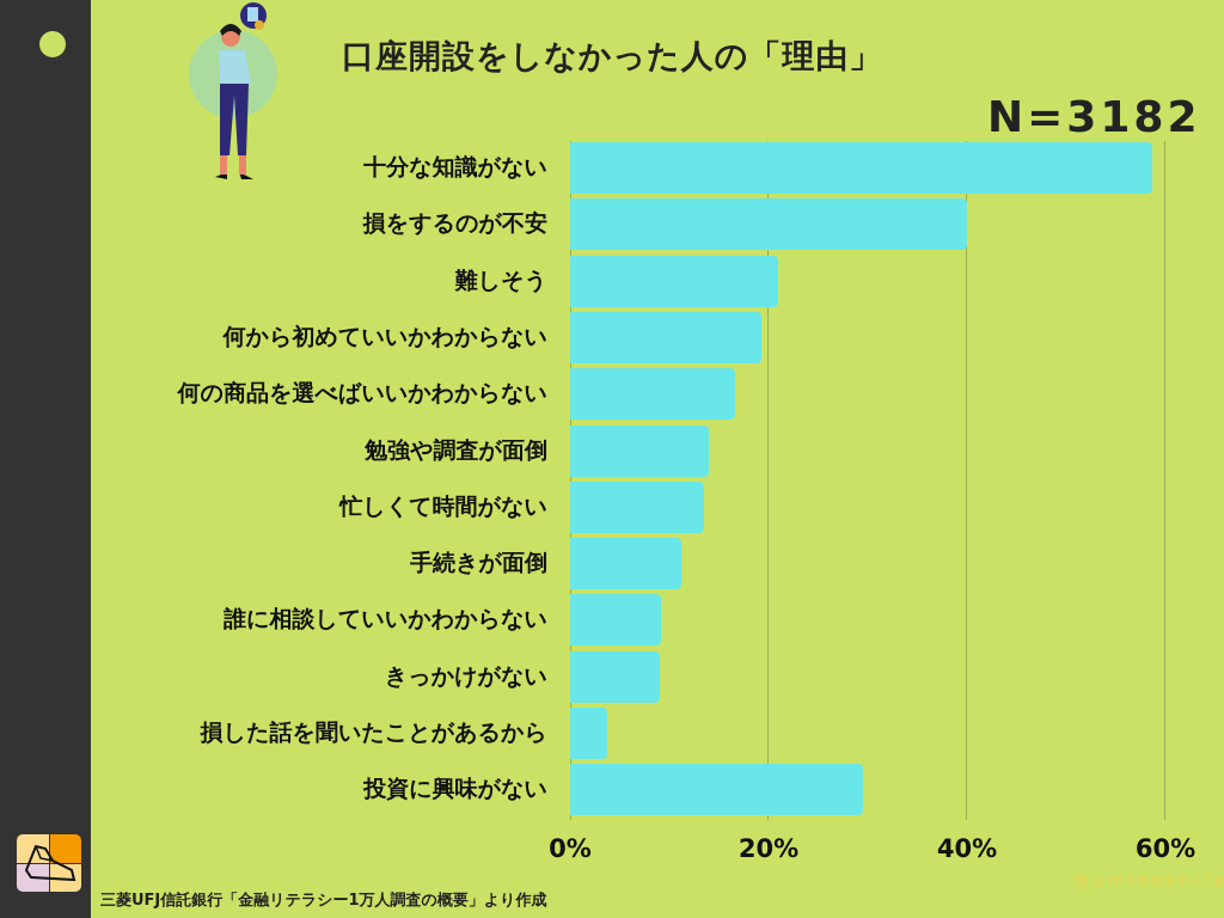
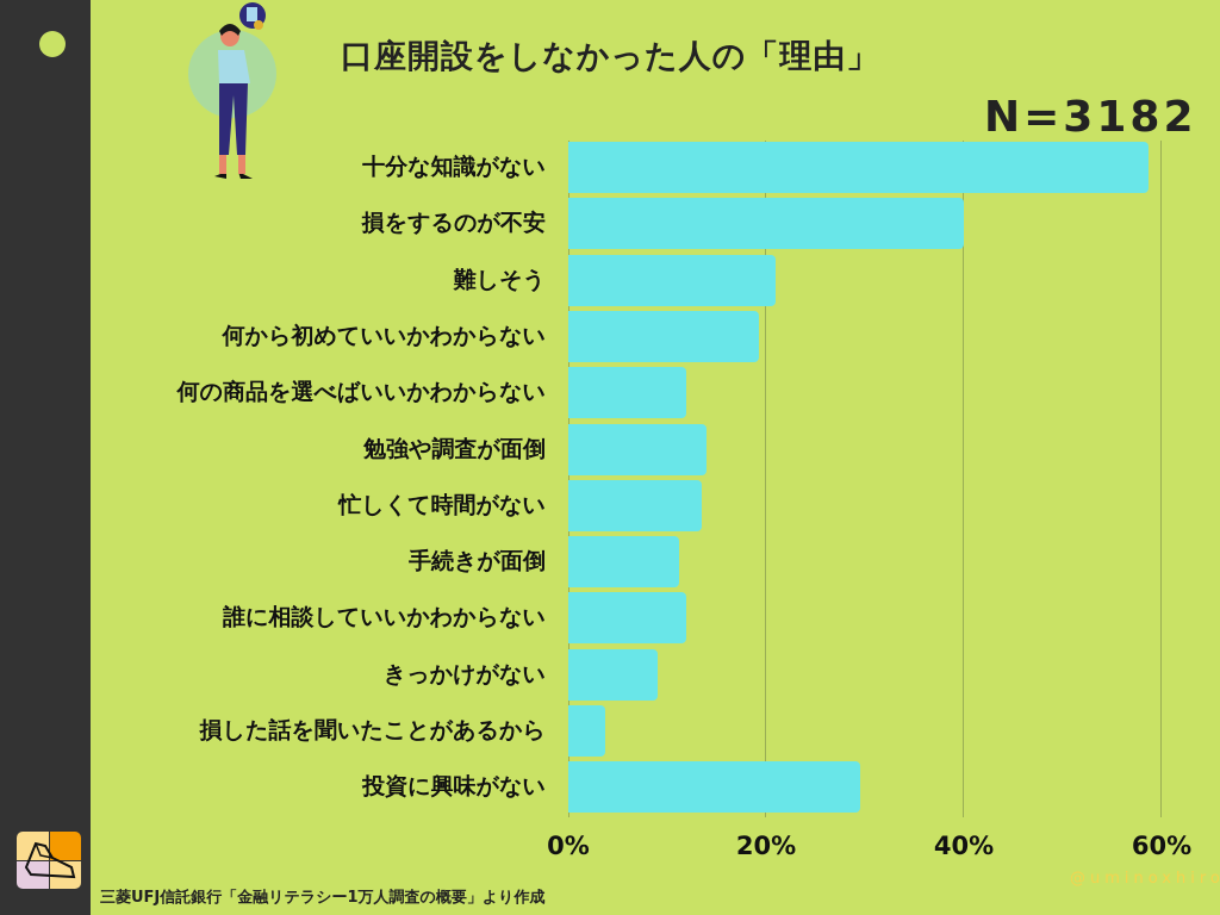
何の商品を選べばいいかわからない: 17% -> 12%
誰に相談していいかわからない: 9% -> 12%
